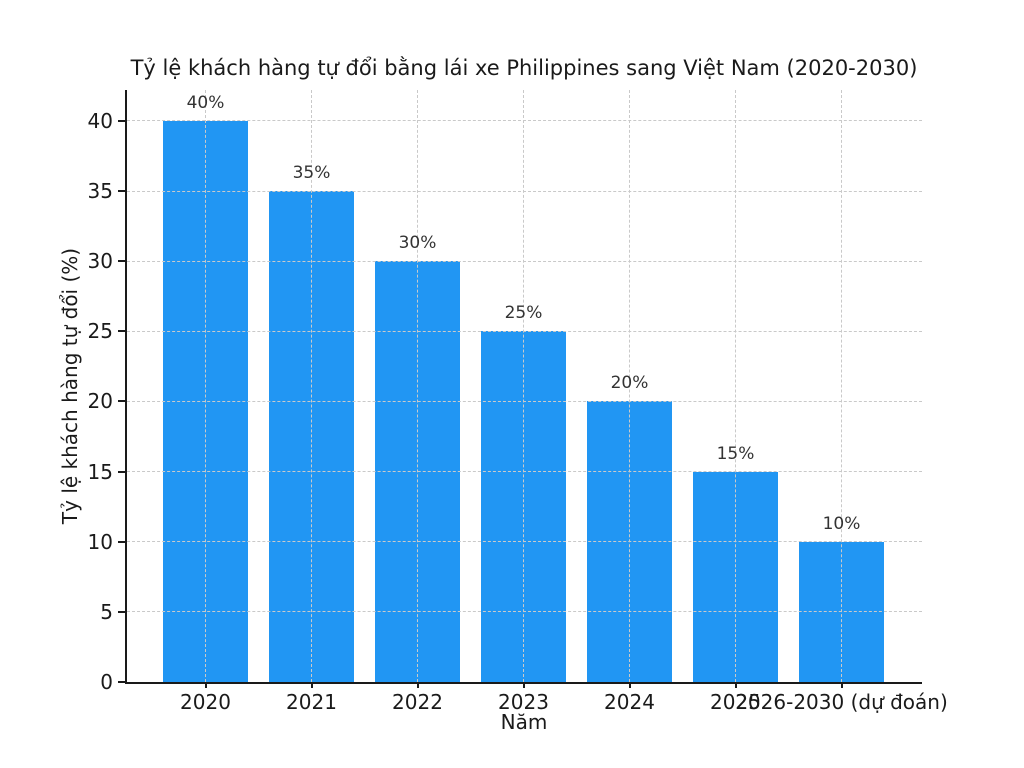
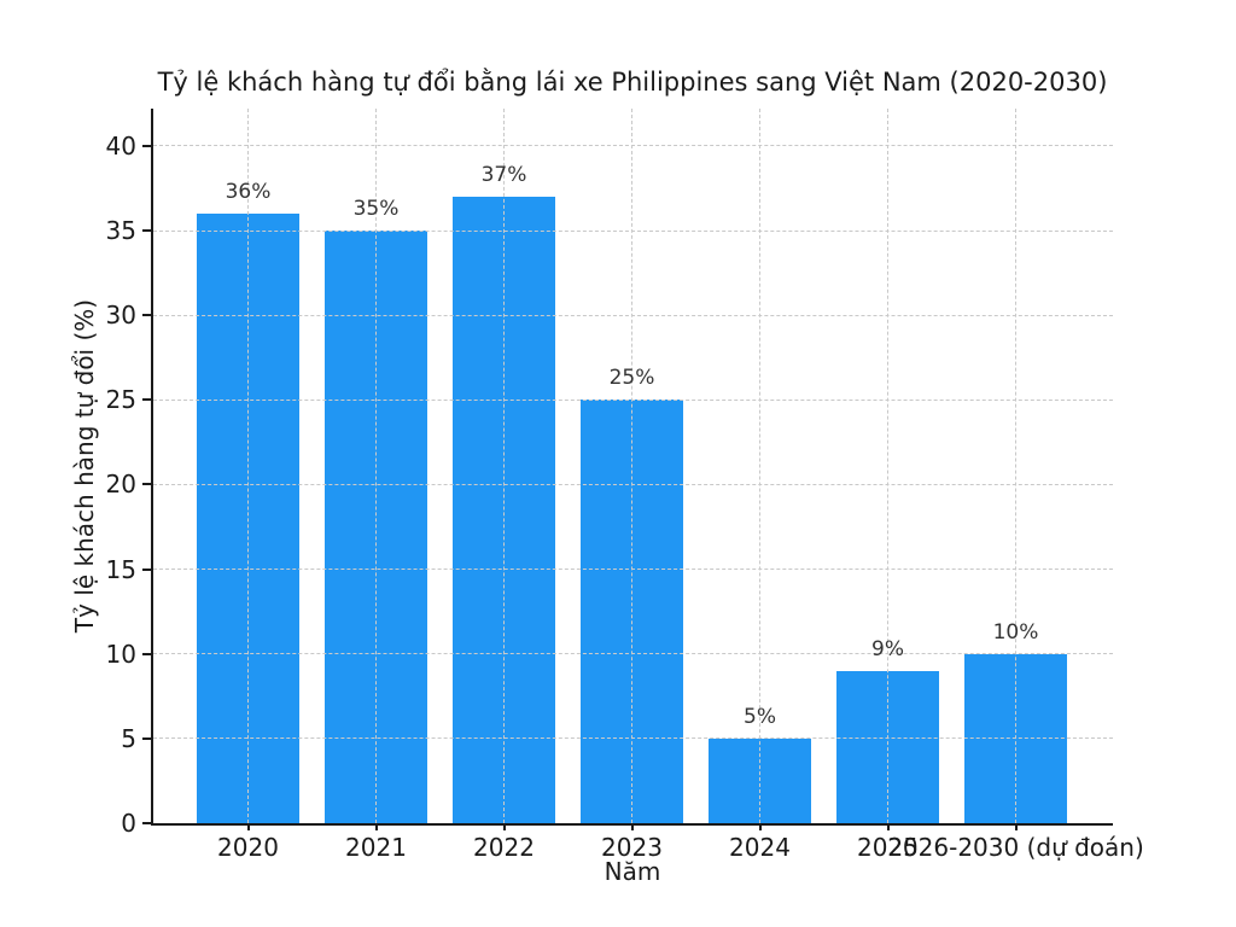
2020: 40% -> 36%
2022: 30% -> 37%
2024: 20% -> 5%
2025: 15% -> 9%
